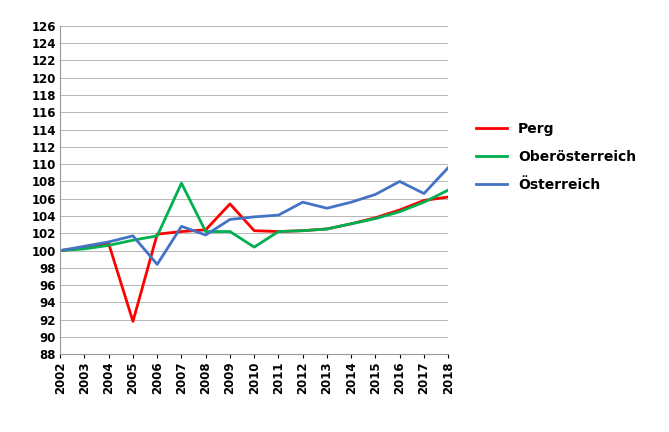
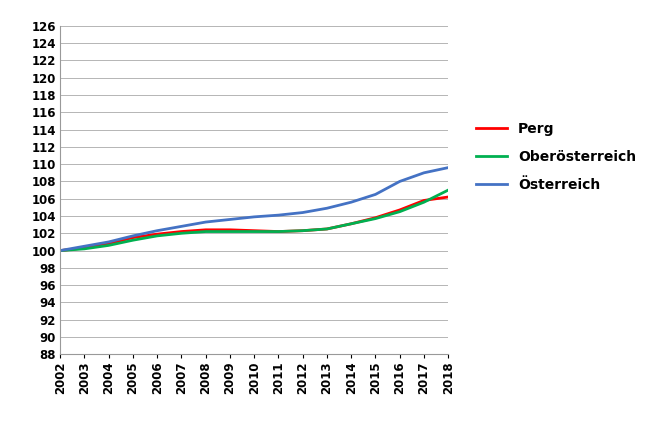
Perg/2005: 91.8 -> 101.5
Österreich/2006: 98.4 -> 102.3
Oberösterreich/2007: 107.8 -> 102.0
Österreich/2008: 101.8 -> 103.3
Perg/2009: 105.4 -> 102.4
Oberösterreich/2010: 100.4 -> 102.2
Österreich/2012: 105.6 -> 104.4
Österreich/2017: 106.6 -> 109.0
